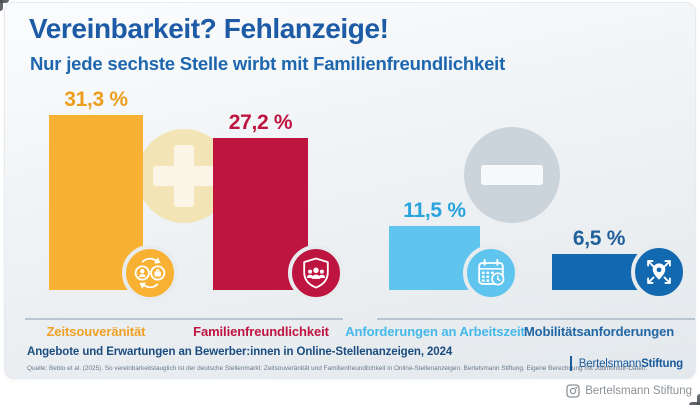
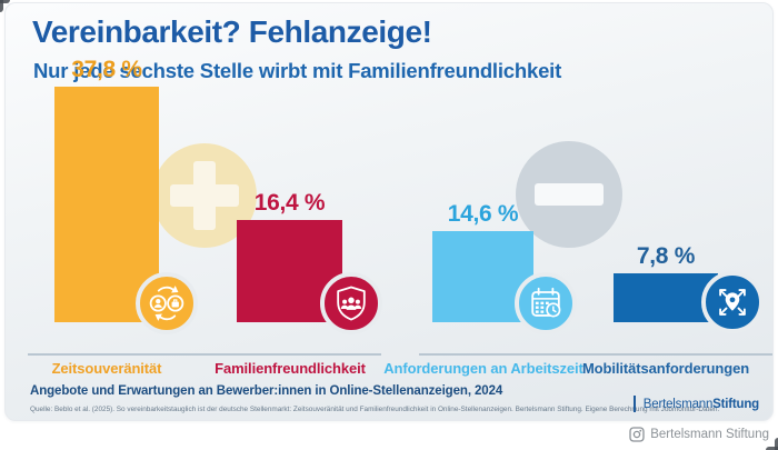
Zeitsouveränität: 31,3 -> 37,8
Familienfreundlichkeit: 27,2 -> 16,4
Anforderungen an Arbeitszeit: 11,5 -> 14,6
Mobilitätsanforderungen: 6,5 -> 7,8
